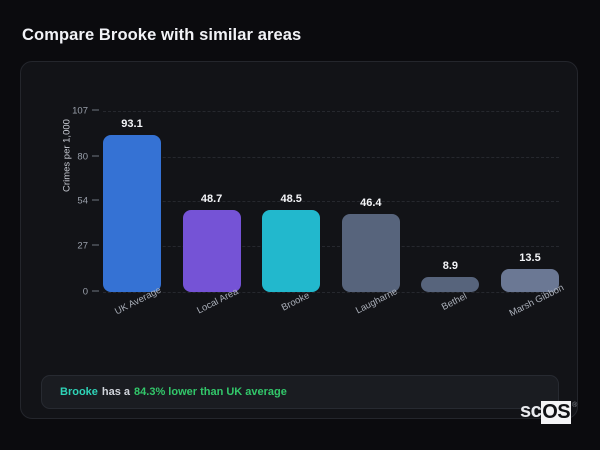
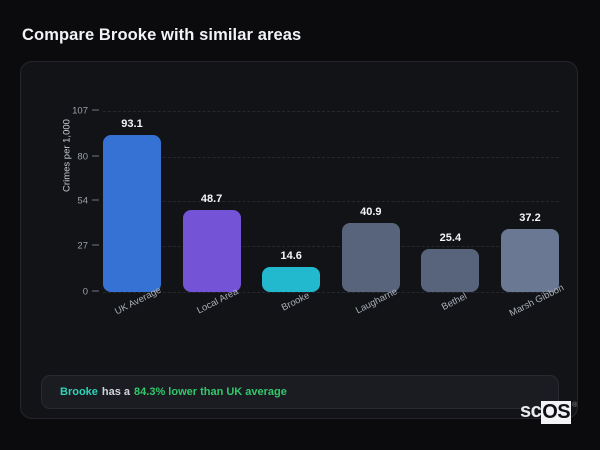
Brooke: 48.5 -> 14.6
Laugharne: 46.4 -> 40.9
Bethel: 8.9 -> 25.4
Marsh Gibbon: 13.5 -> 37.2
